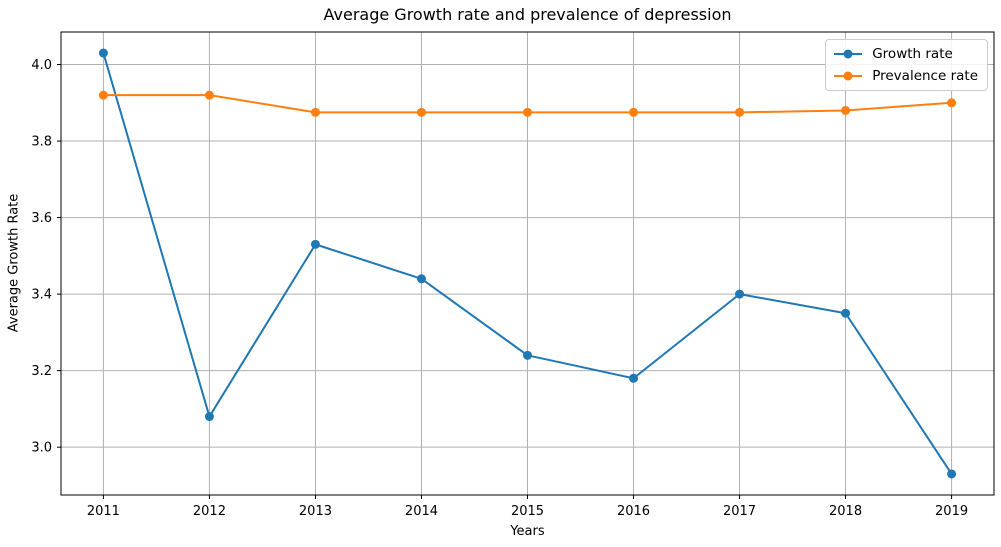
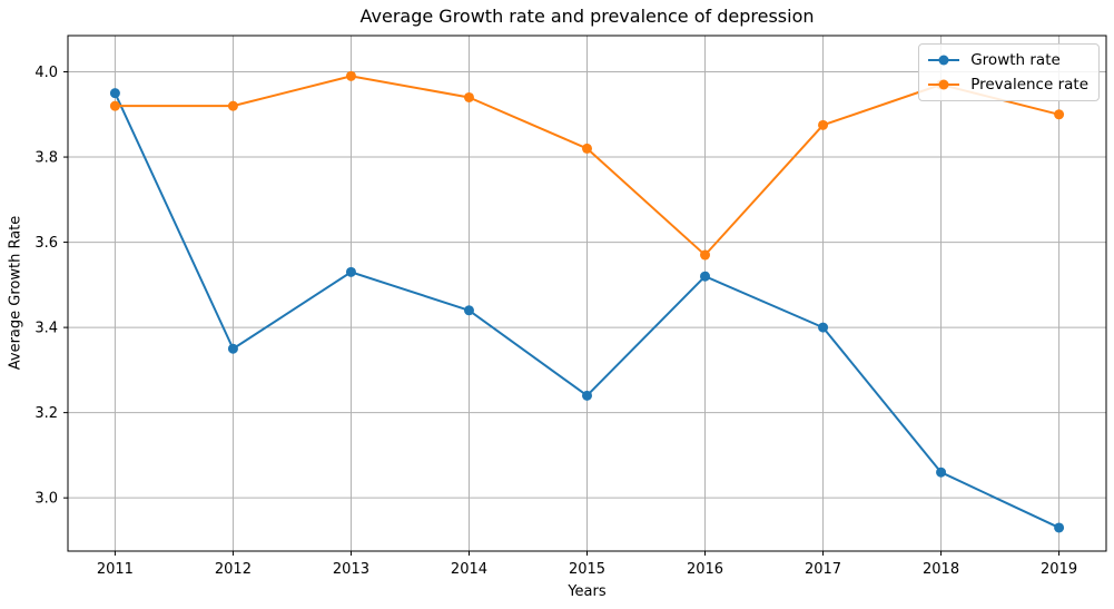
Growth rate/2011: 4.03 -> 3.95
Growth rate/2012: 3.08 -> 3.35
Prevalence rate/2013: 3.88 -> 3.99
Prevalence rate/2014: 3.88 -> 3.94
Prevalence rate/2015: 3.88 -> 3.82
Growth rate/2016: 3.18 -> 3.52
Prevalence rate/2016: 3.88 -> 3.57
Growth rate/2018: 3.35 -> 3.06
Prevalence rate/2018: 3.88 -> 3.97
